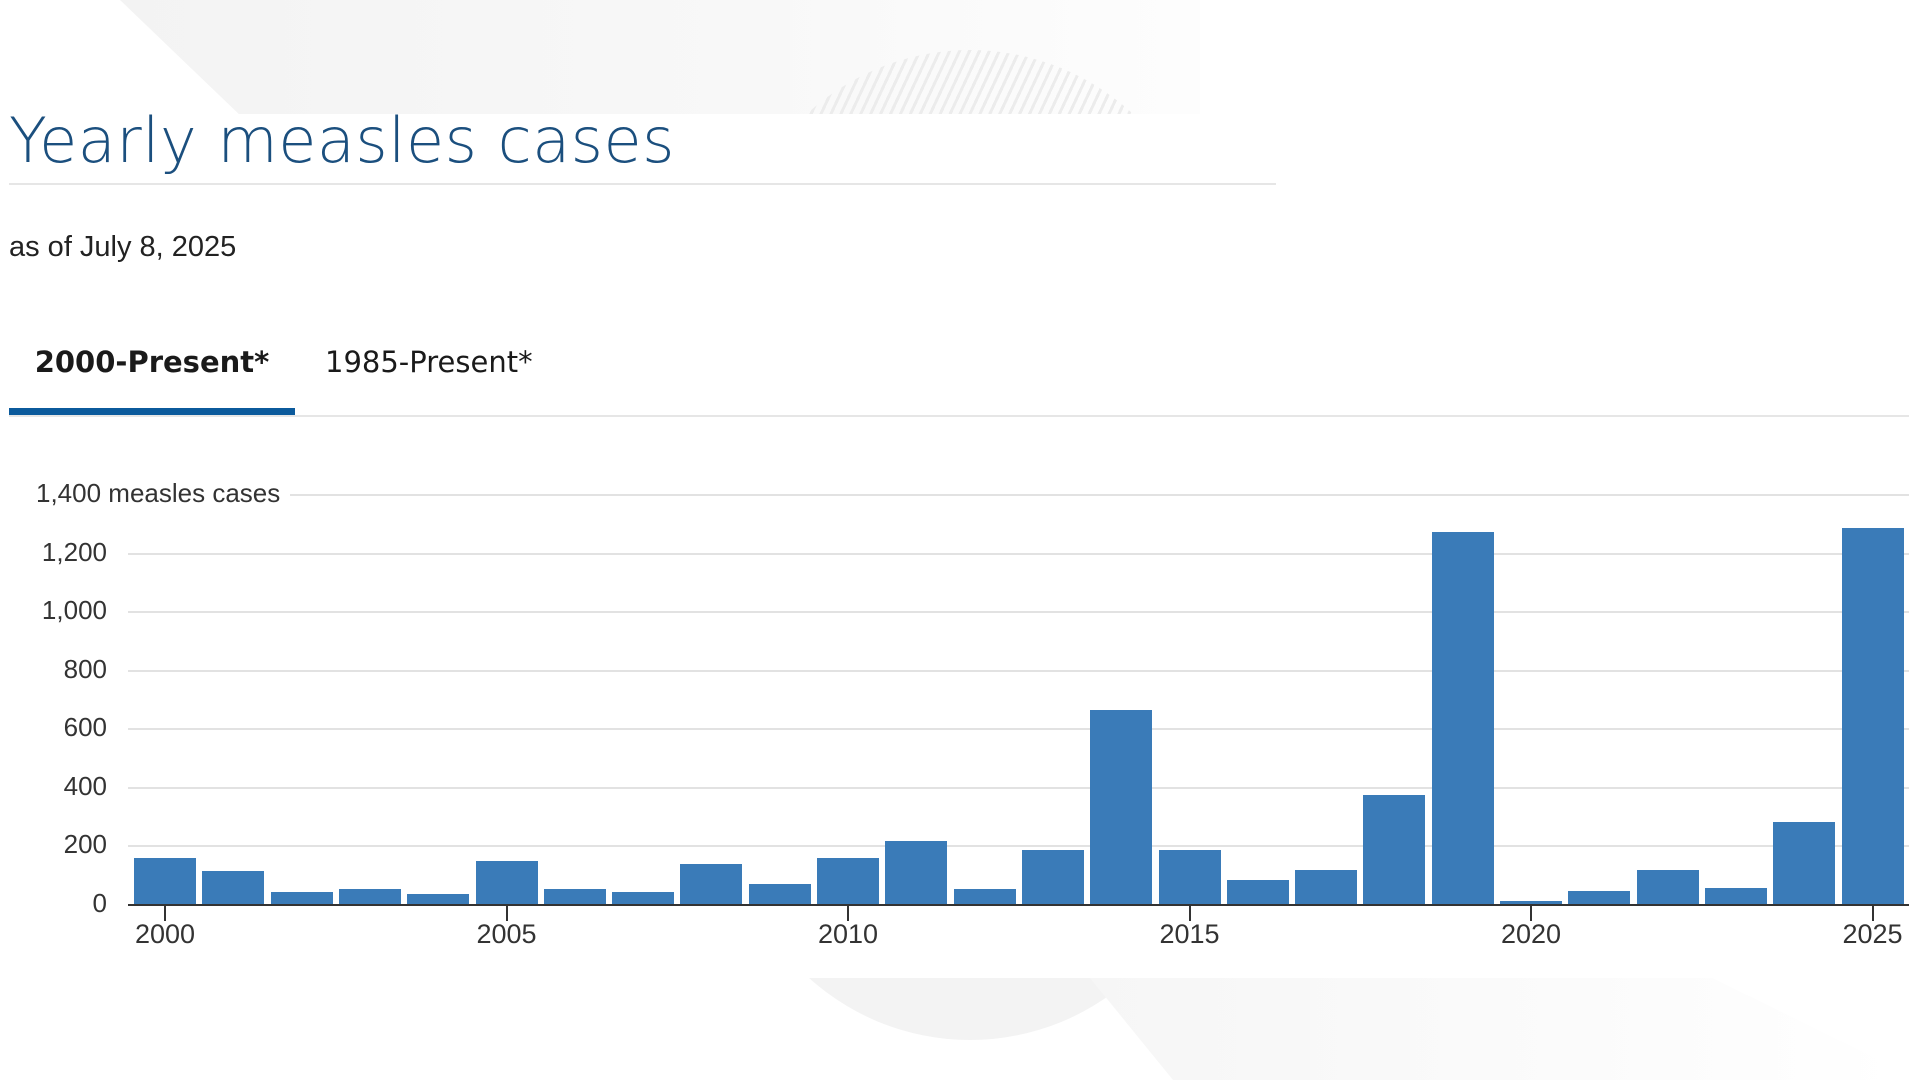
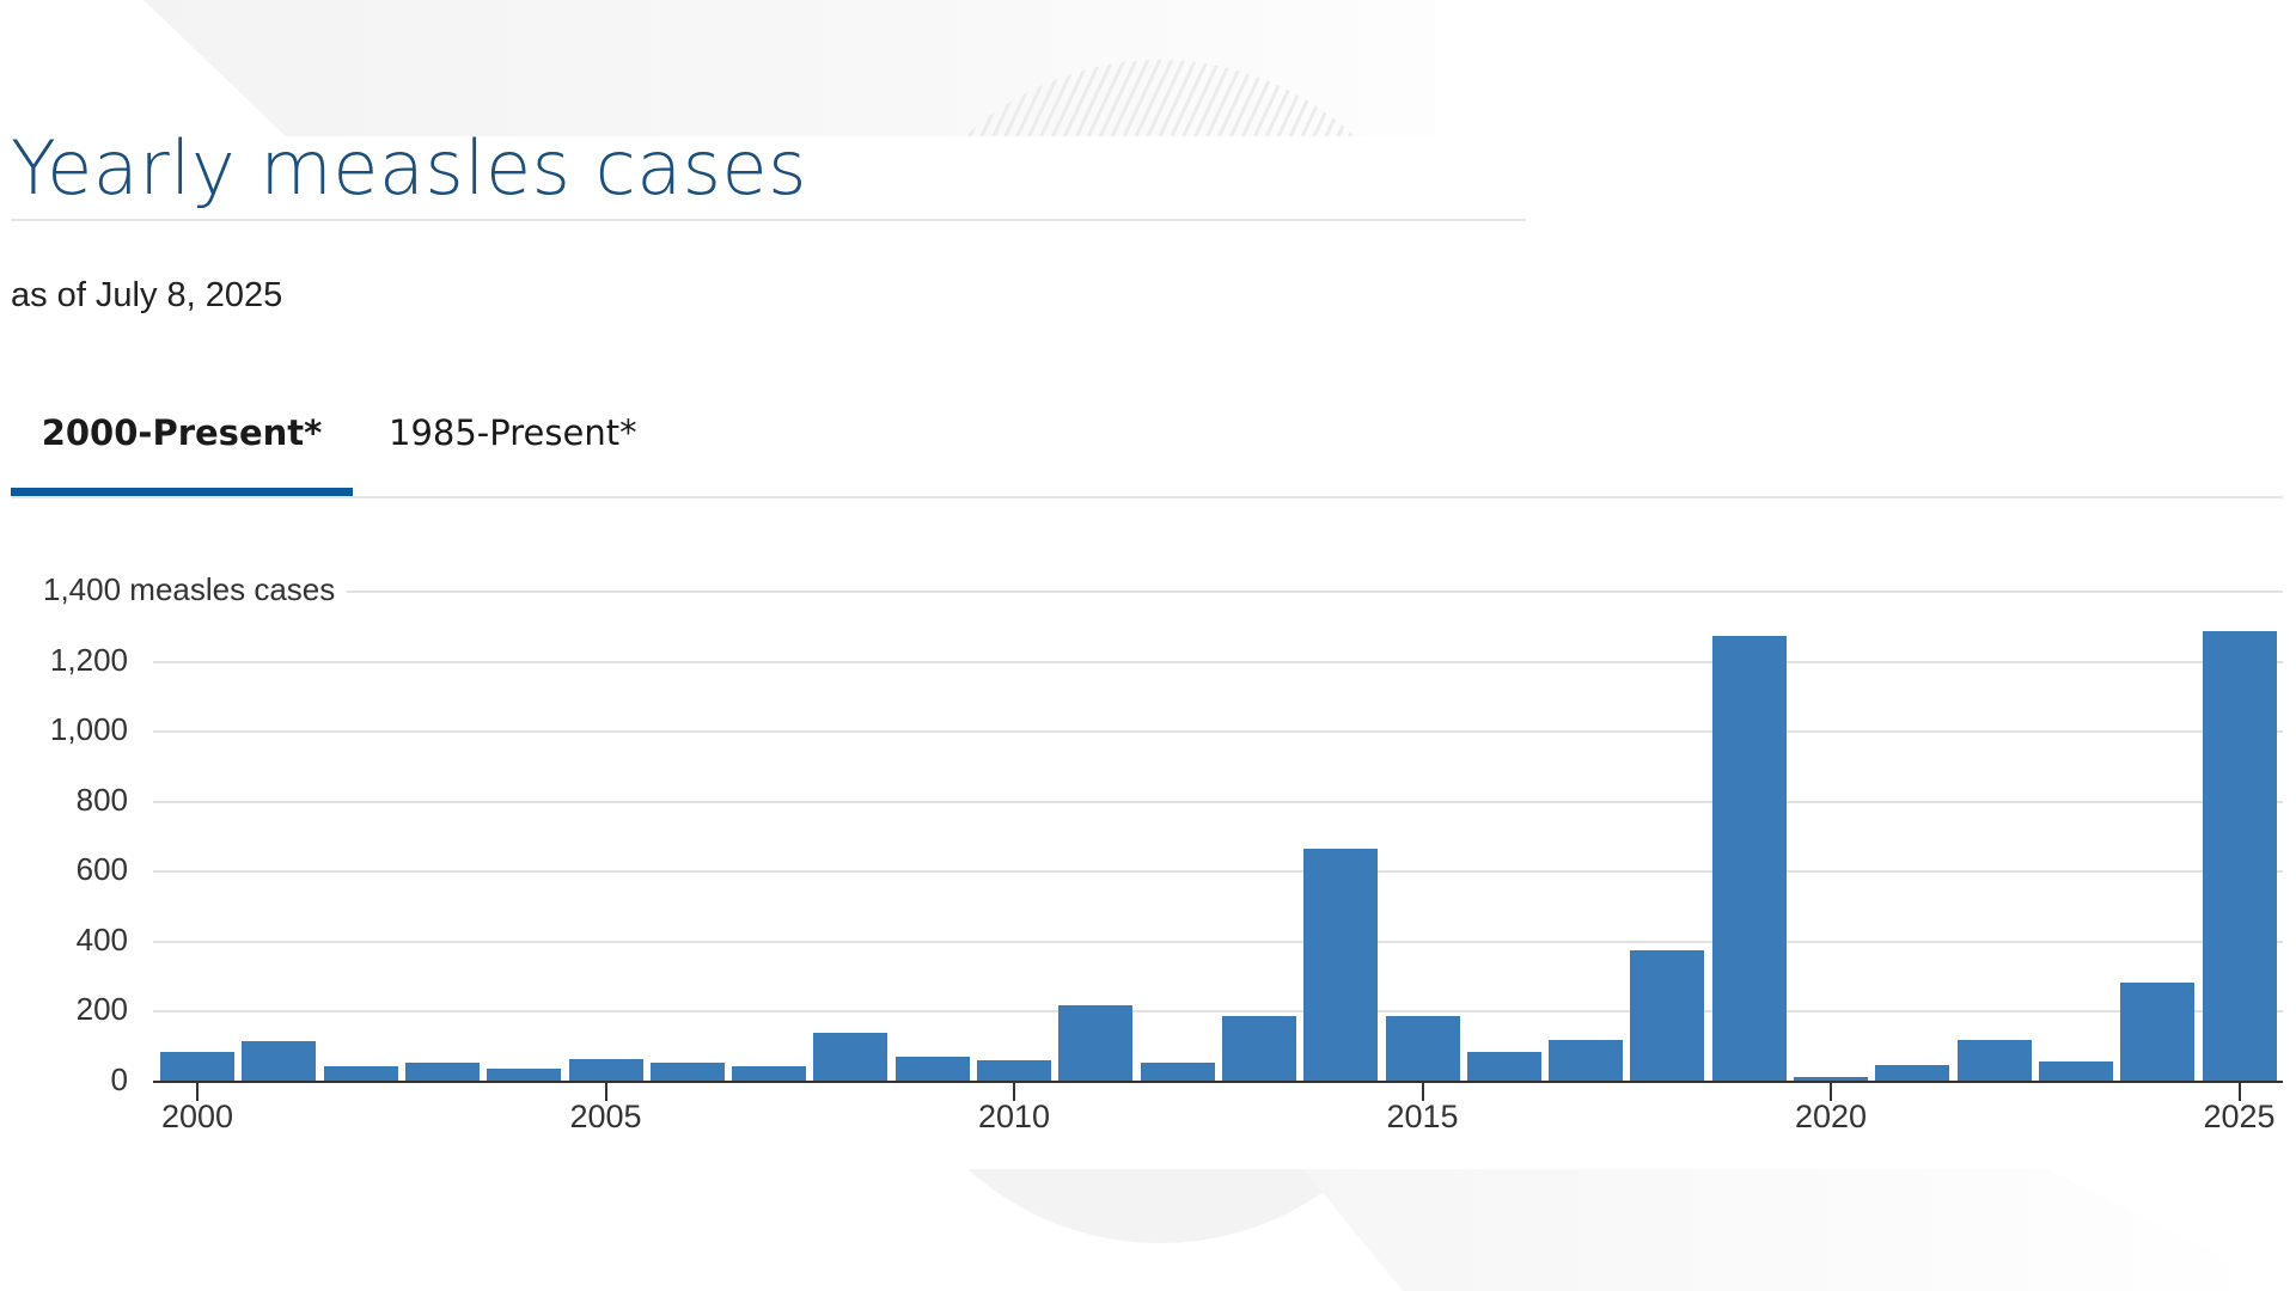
2000: 160 -> 90
2005: 150 -> 70
2010: 160 -> 60
